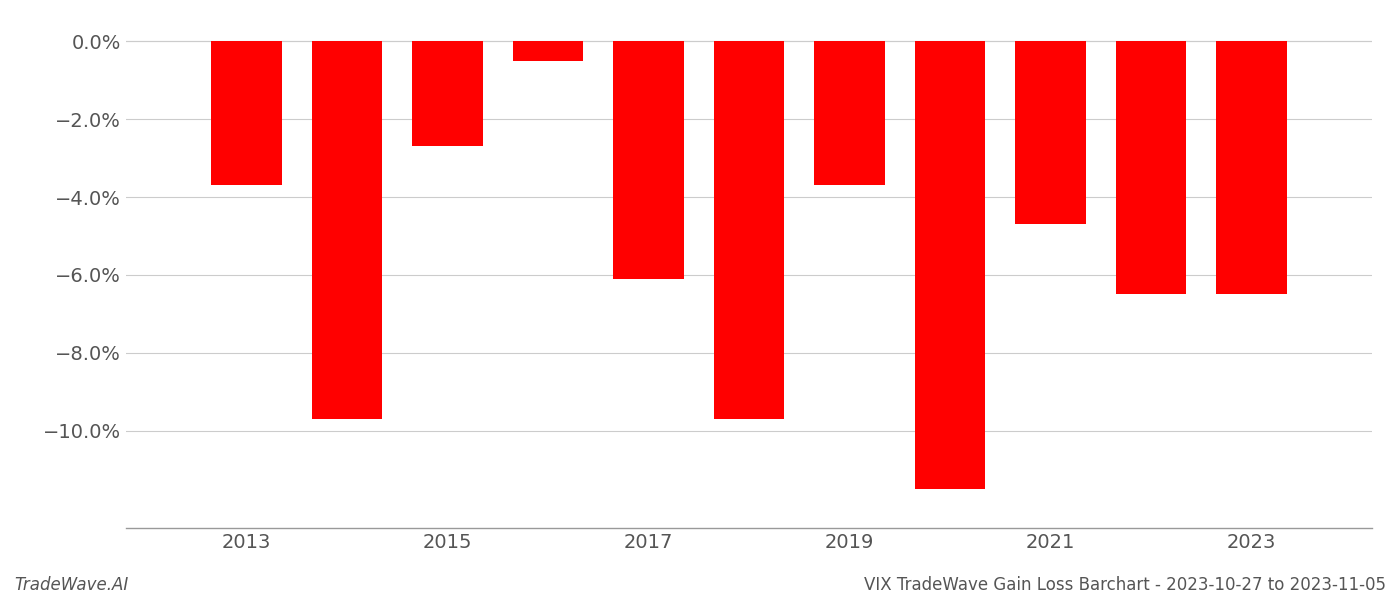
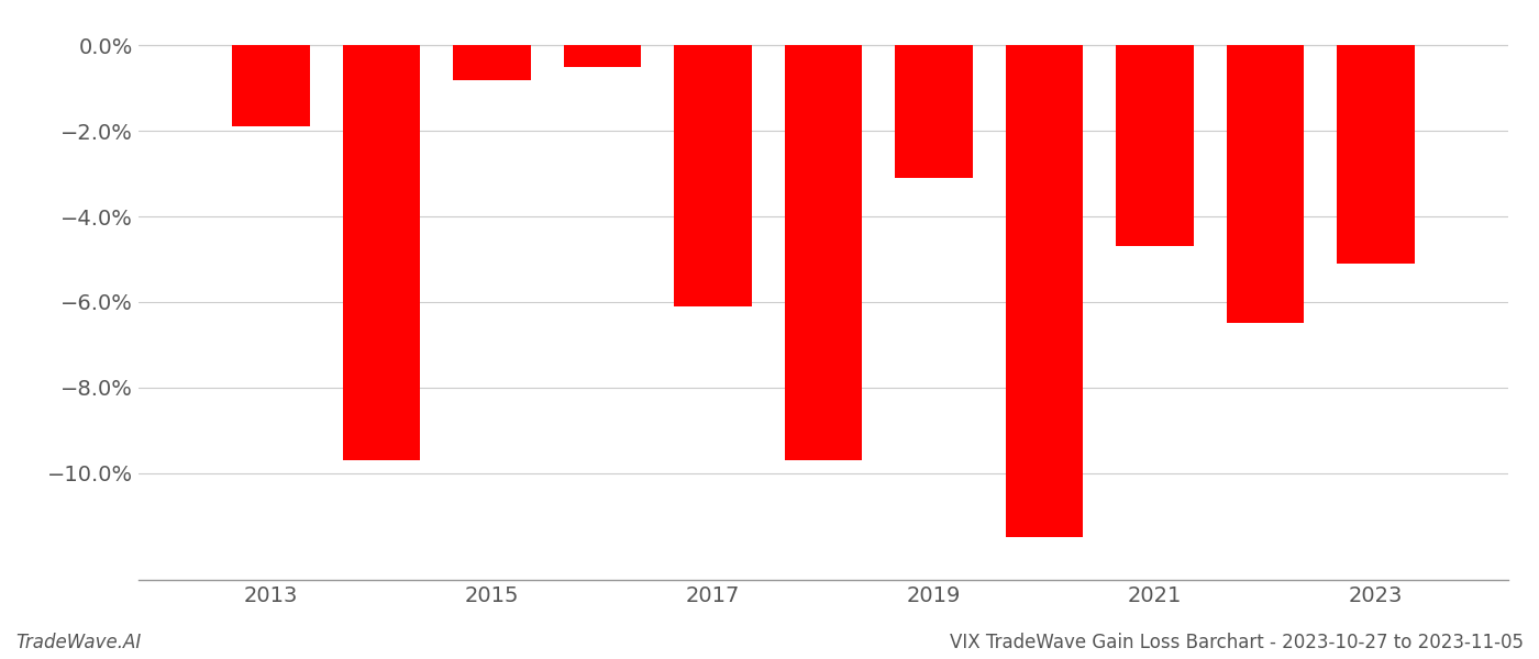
2013: -3.7% -> -1.9%
2015: -2.7% -> -0.8%
2019: -3.7% -> -3.1%
2023: -6.5% -> -5.1%
